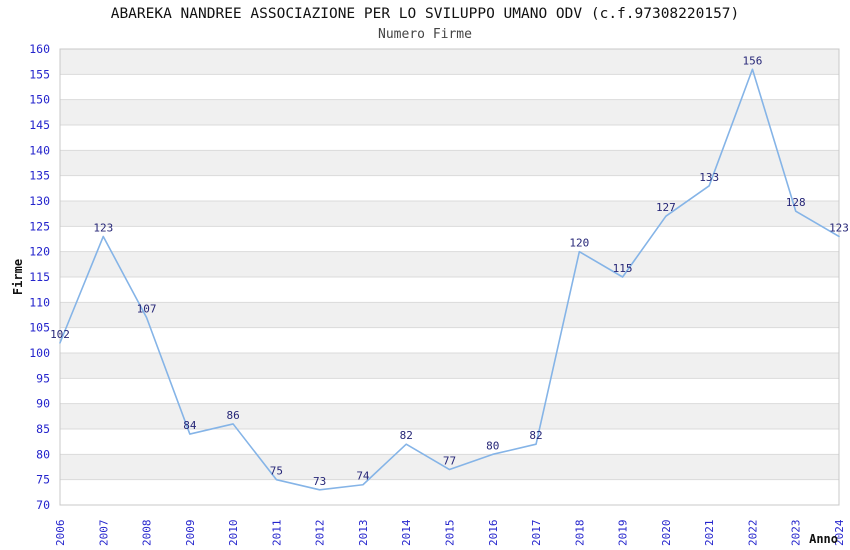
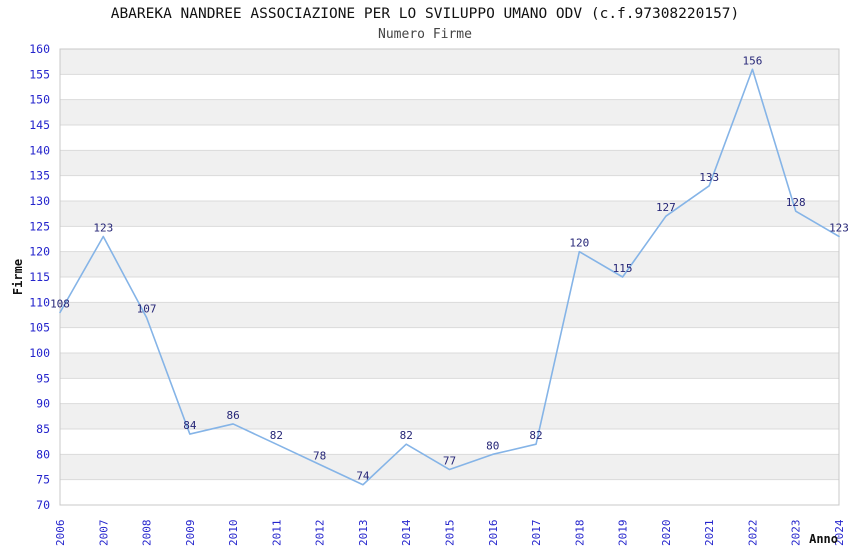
2006: 102 -> 108
2011: 75 -> 82
2012: 73 -> 78
